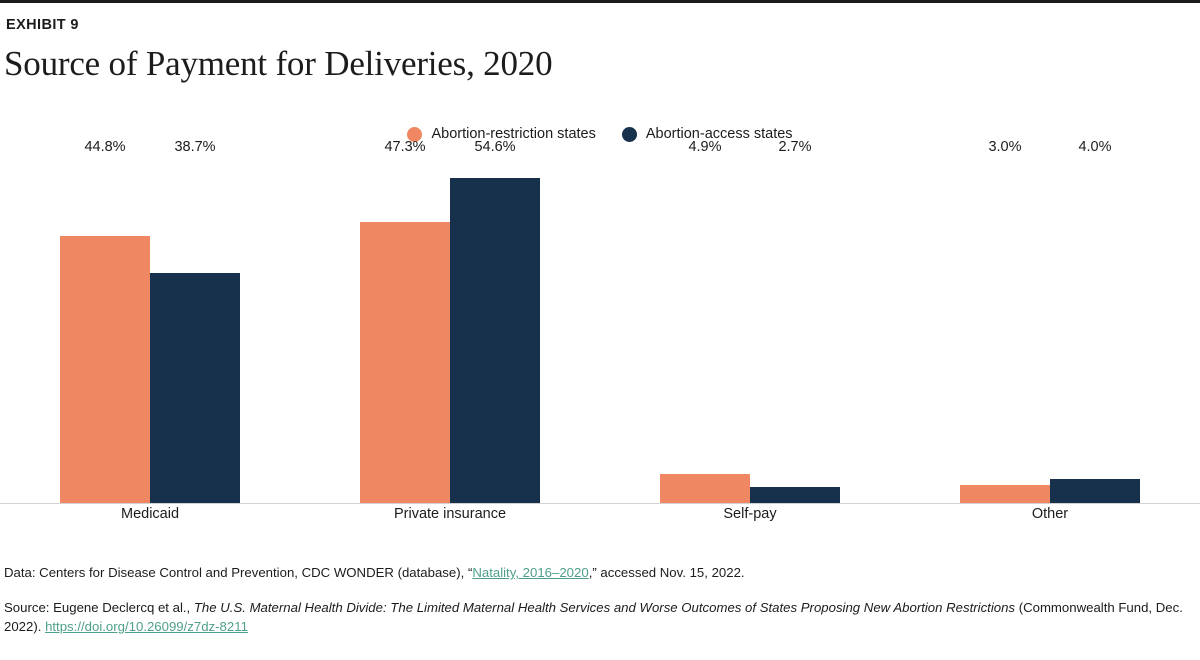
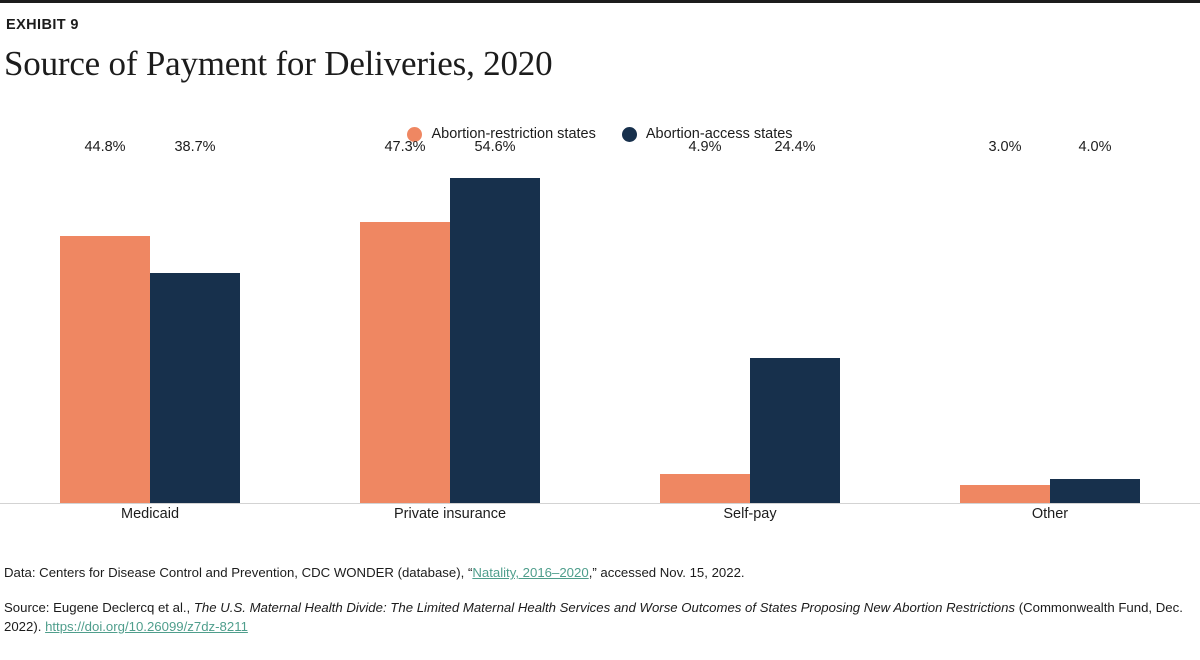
Abortion-access states/Self-pay: 2.7% -> 24.4%
